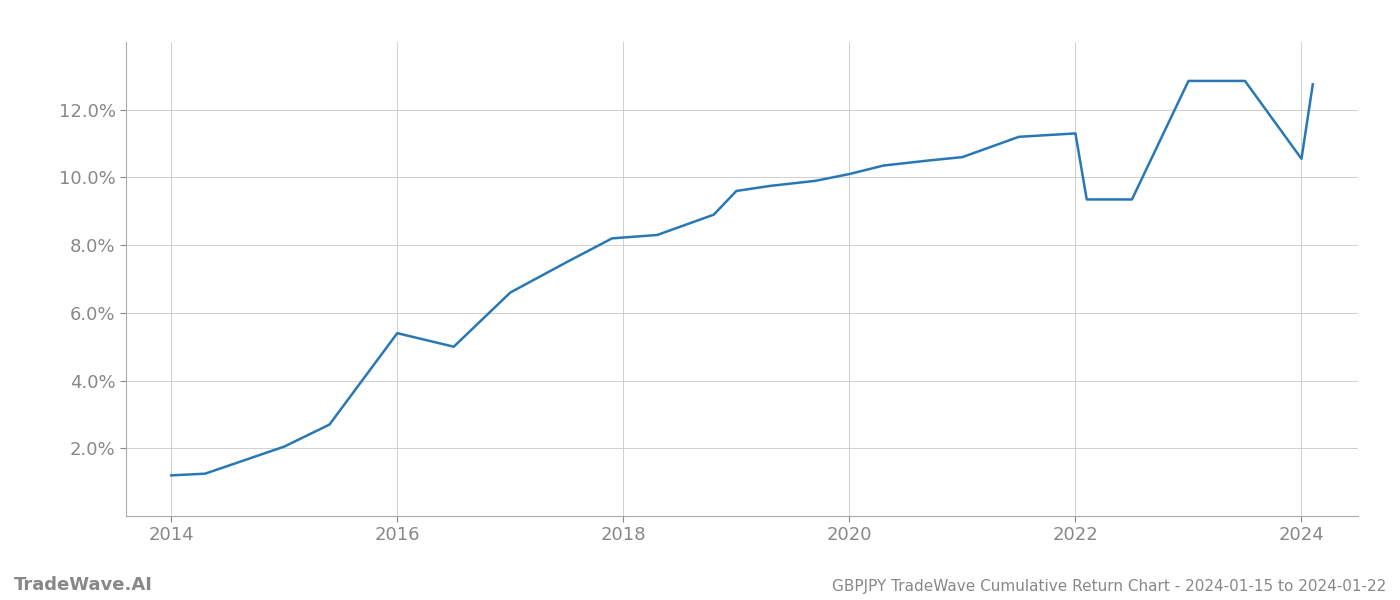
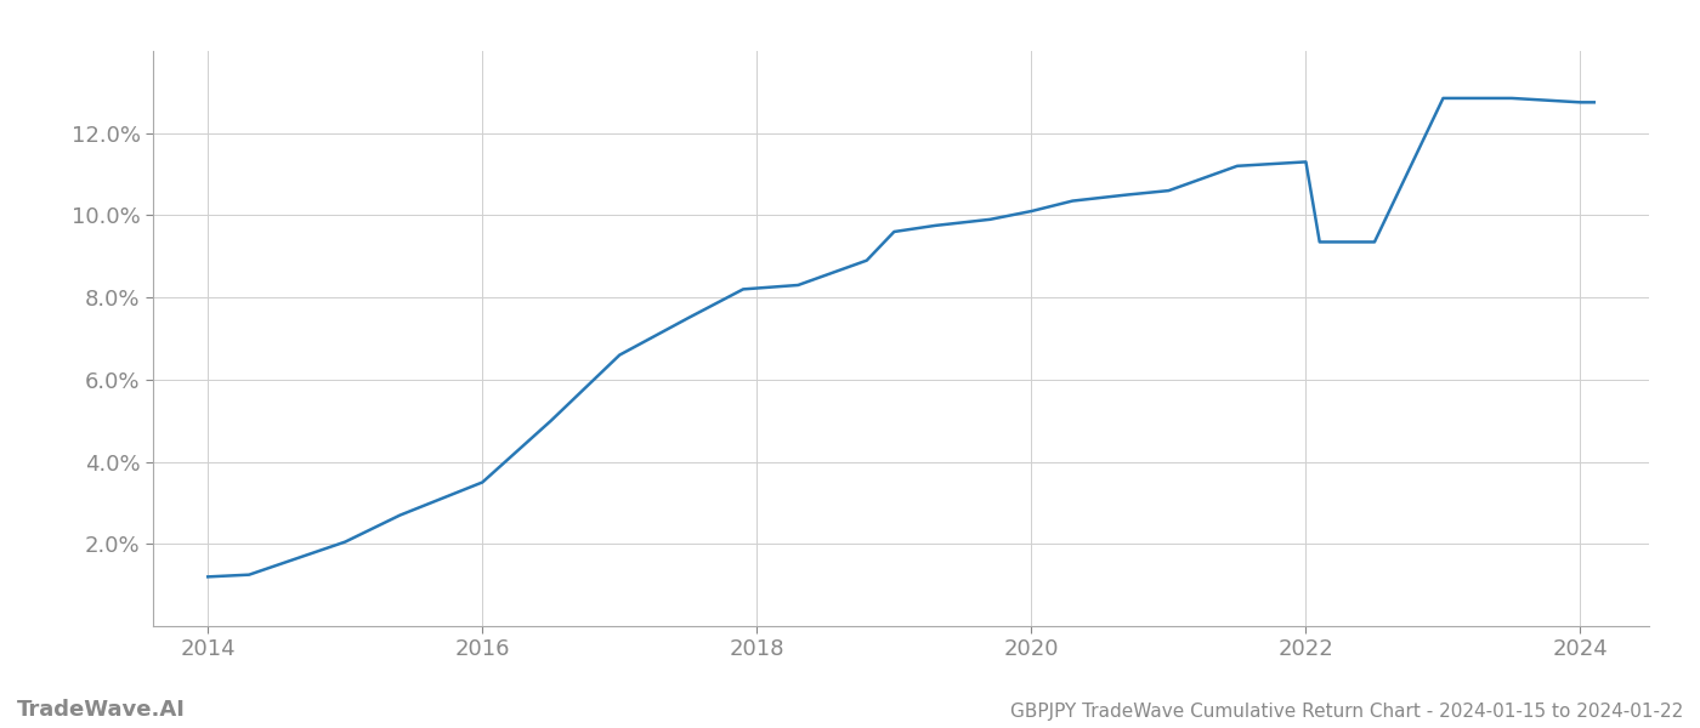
2016: 5.40% -> 3.50%
2024: 10.55% -> 12.75%
